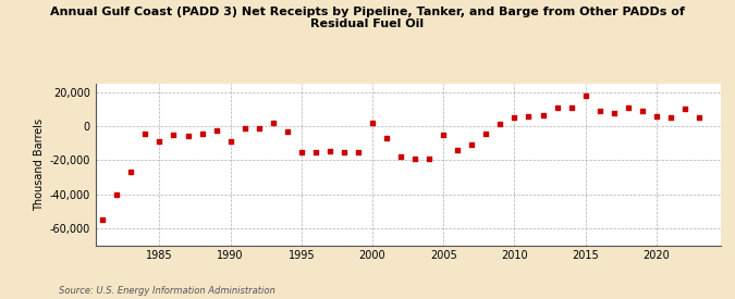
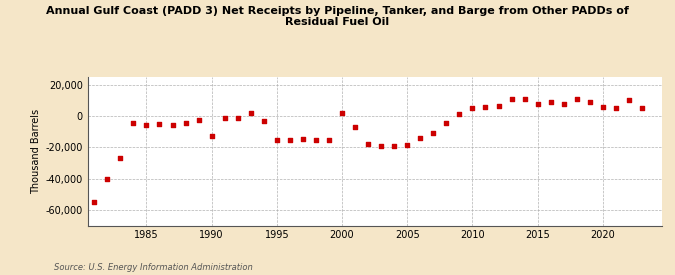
1985: -9,000 -> -6,000
1990: -9,000 -> -13,000
2005: -5,000 -> -18,000
2015: 18,000 -> 8,000
